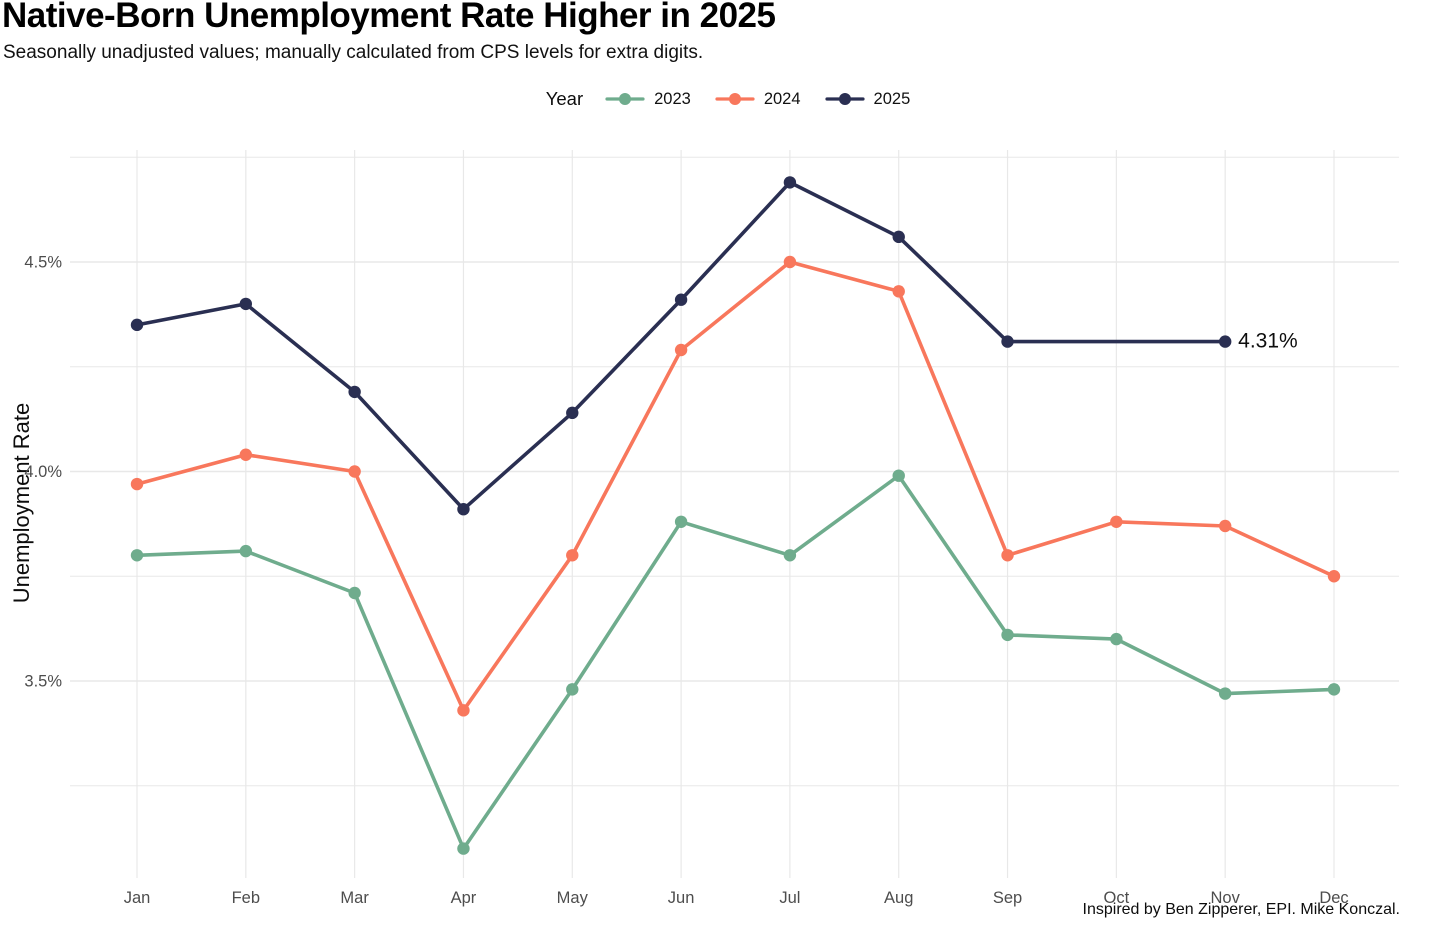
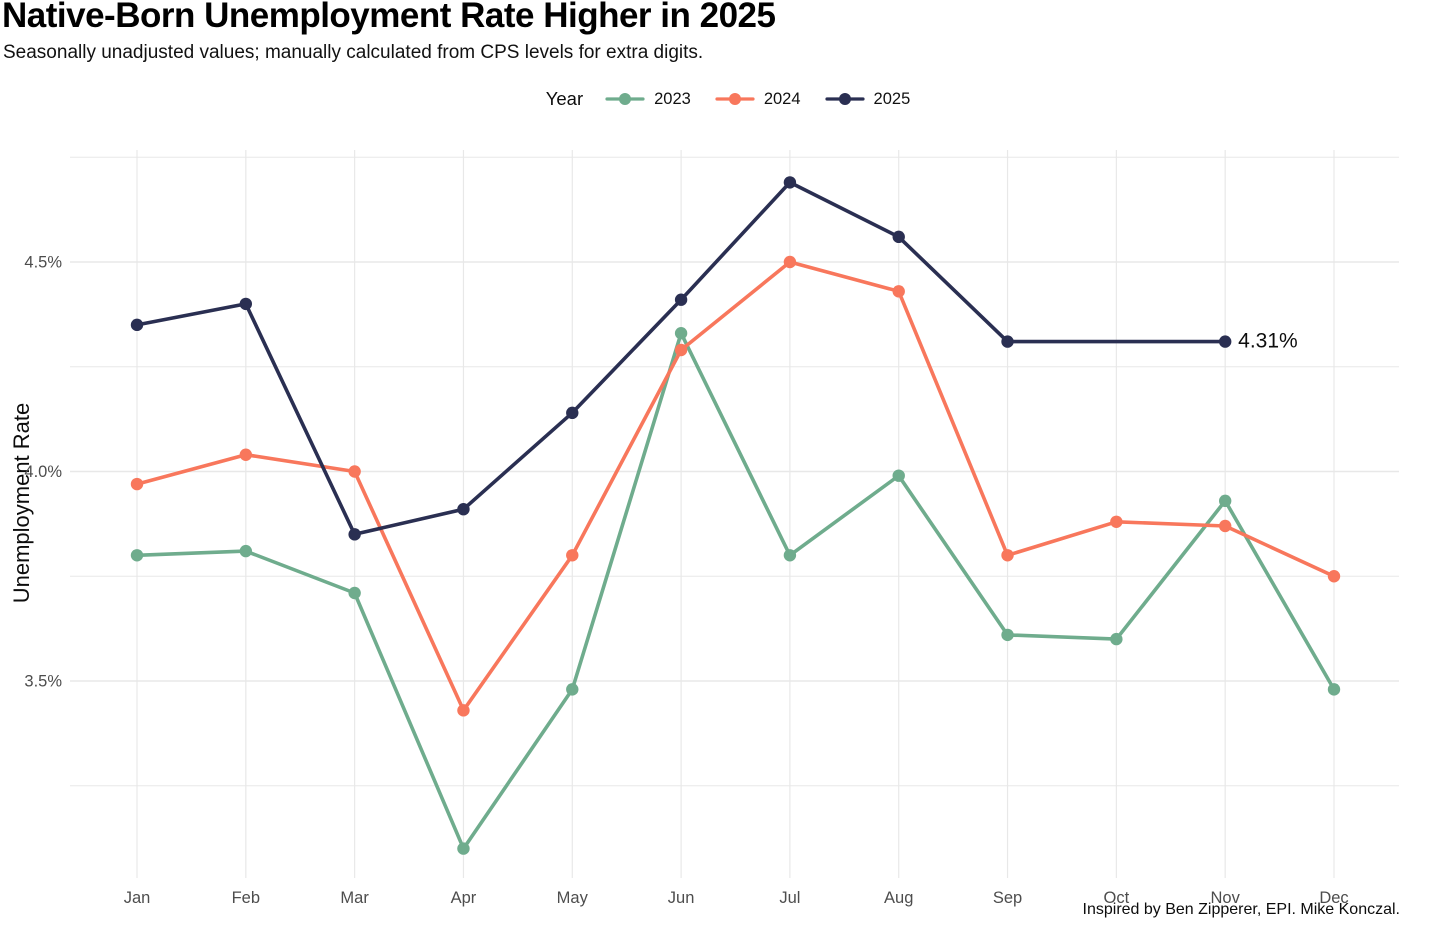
2025/Mar: 4.19% -> 3.85%
2023/Jun: 3.88% -> 4.33%
2023/Nov: 3.47% -> 3.93%
